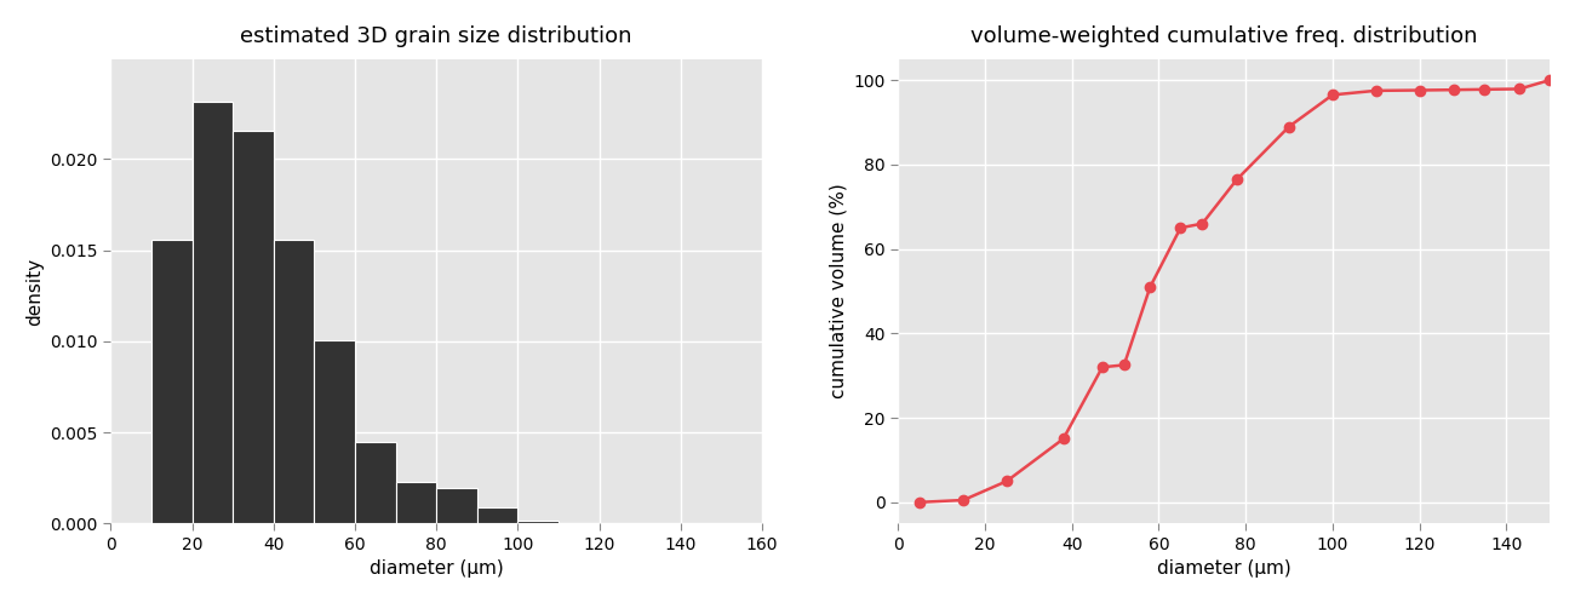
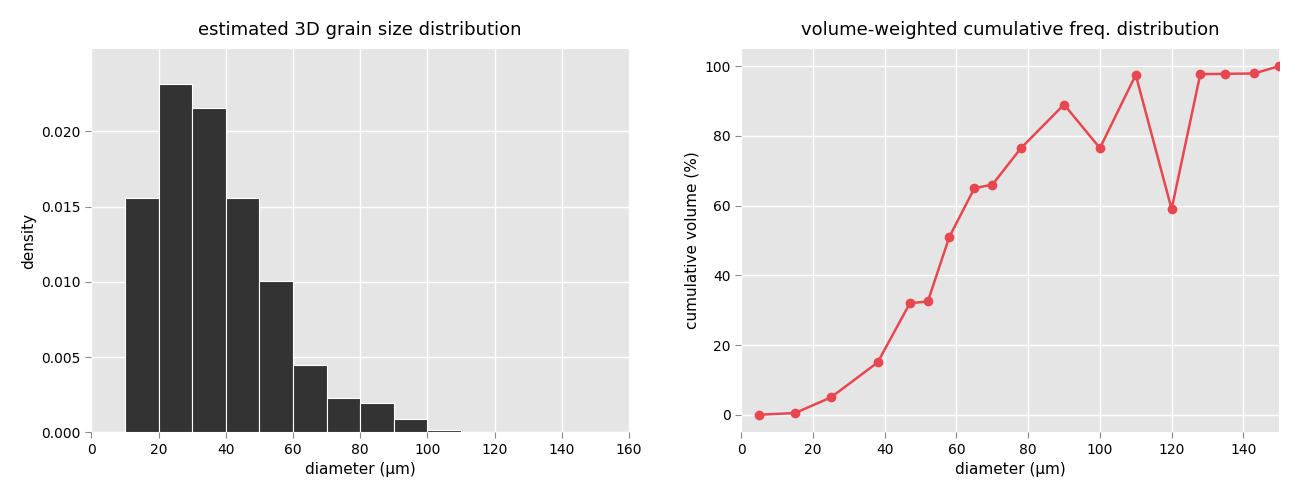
volume-weighted cumulative freq. distribution/100: 96.5 -> 76.5
volume-weighted cumulative freq. distribution/120: 97.6 -> 59.0
